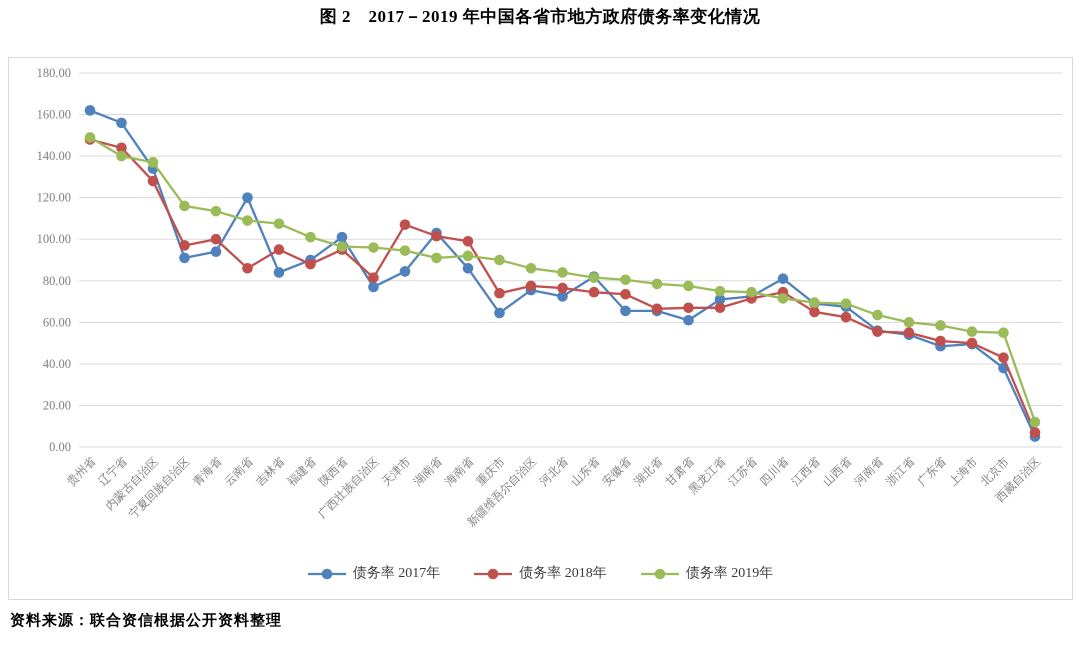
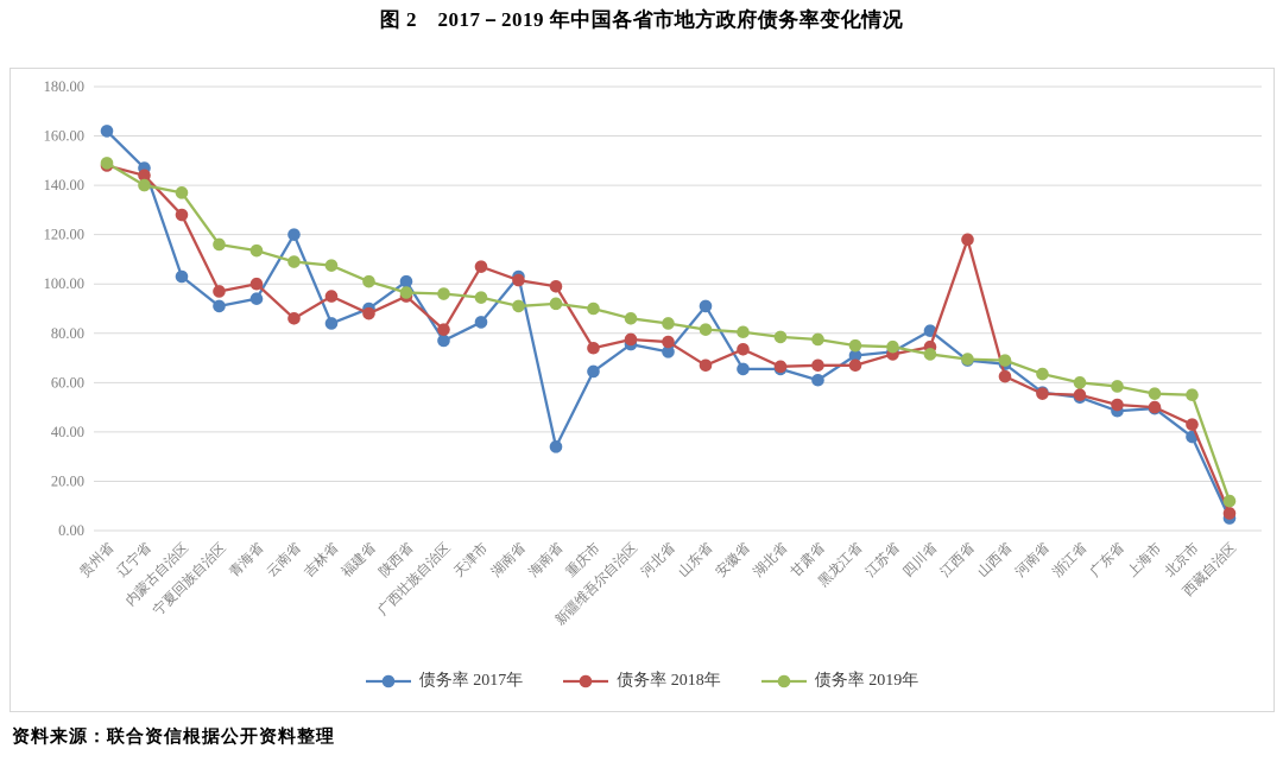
债务率 2017年/辽宁省: 156 -> 147
债务率 2017年/内蒙古自治区: 134 -> 103
债务率 2017年/海南省: 86 -> 34
债务率 2017年/山东省: 82 -> 91
债务率 2018年/山东省: 74 -> 67
债务率 2018年/江西省: 65 -> 118
